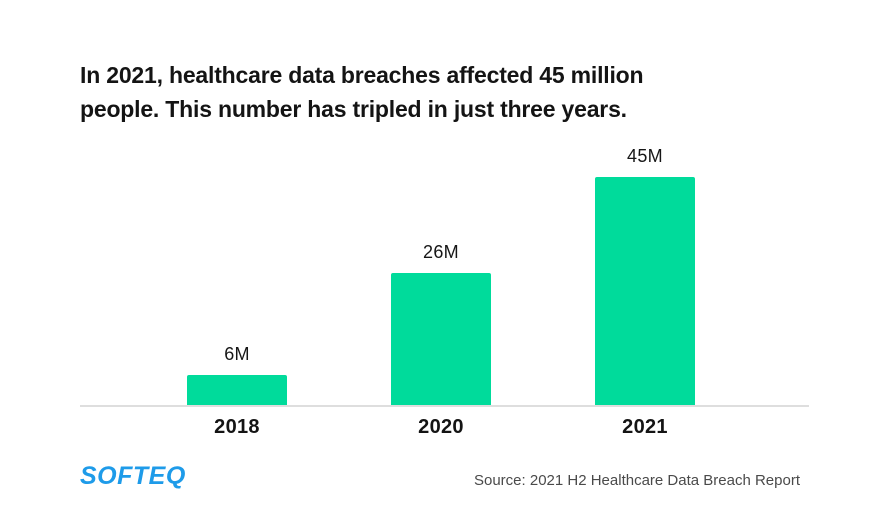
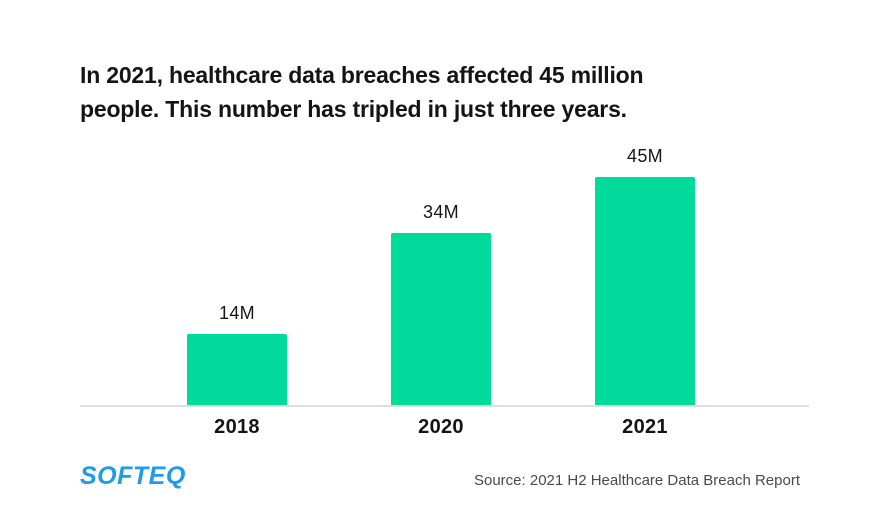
2018: 6M -> 14M
2020: 26M -> 34M
